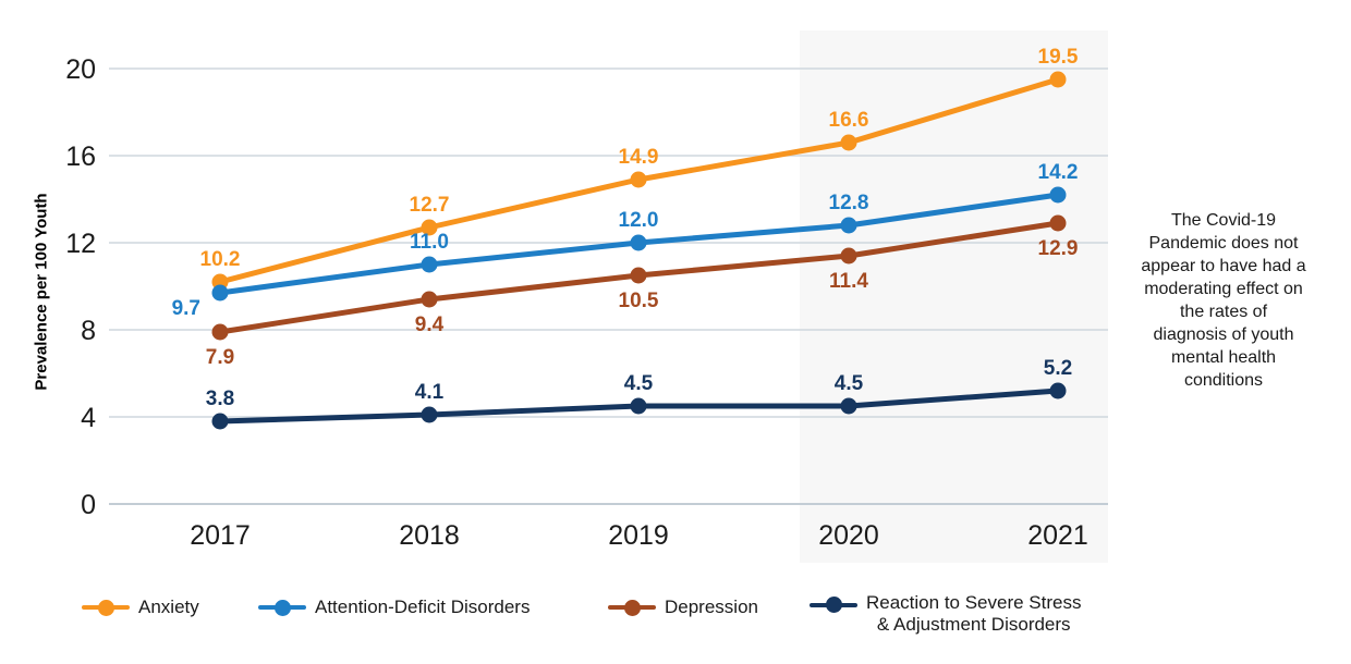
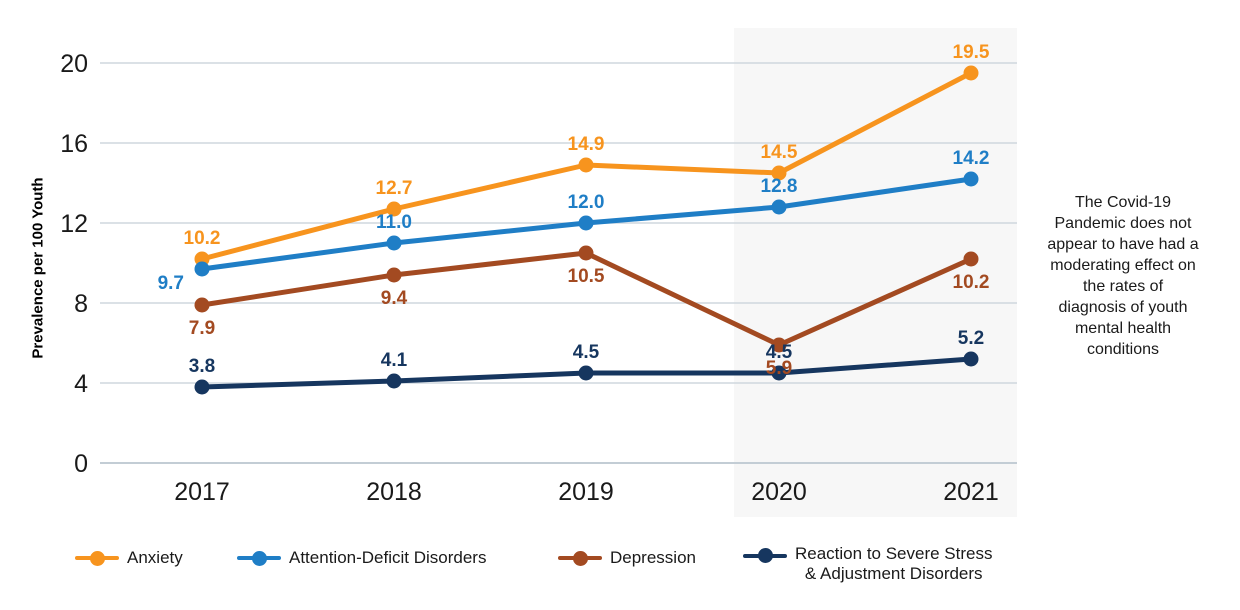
Anxiety/2020: 16.6 -> 14.5
Depression/2020: 11.4 -> 5.9
Depression/2021: 12.9 -> 10.2
